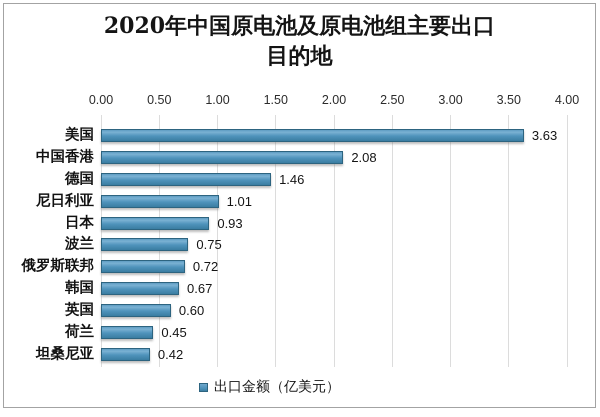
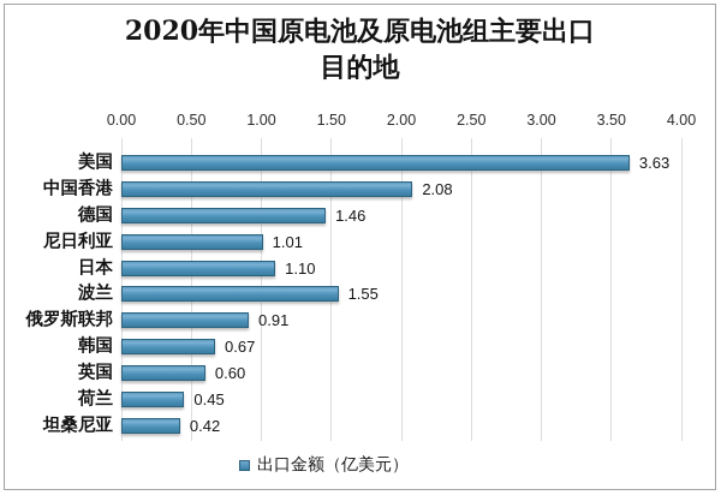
日本: 0.93 -> 1.10
波兰: 0.75 -> 1.55
俄罗斯联邦: 0.72 -> 0.91
